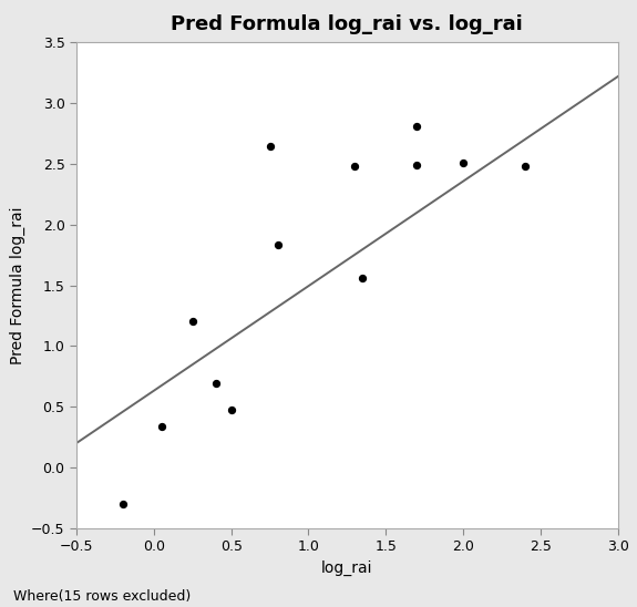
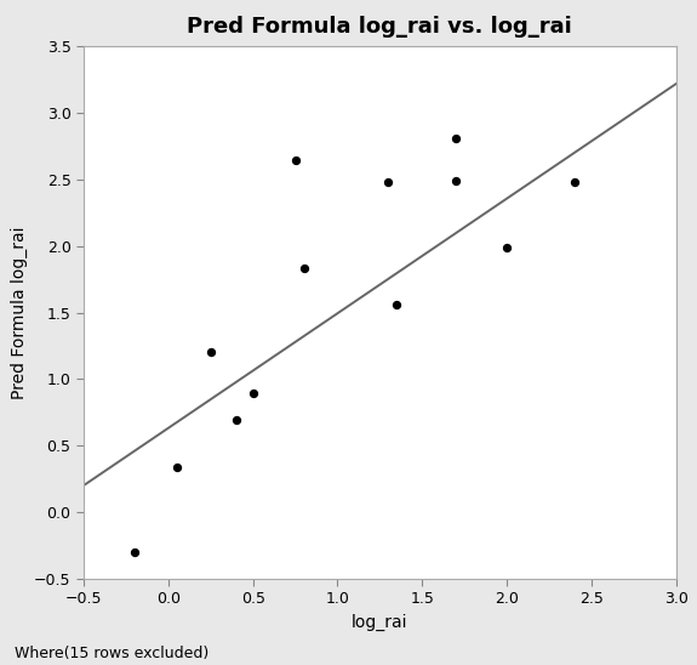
0.5: 0.47 -> 0.89
2.0: 2.51 -> 1.99
